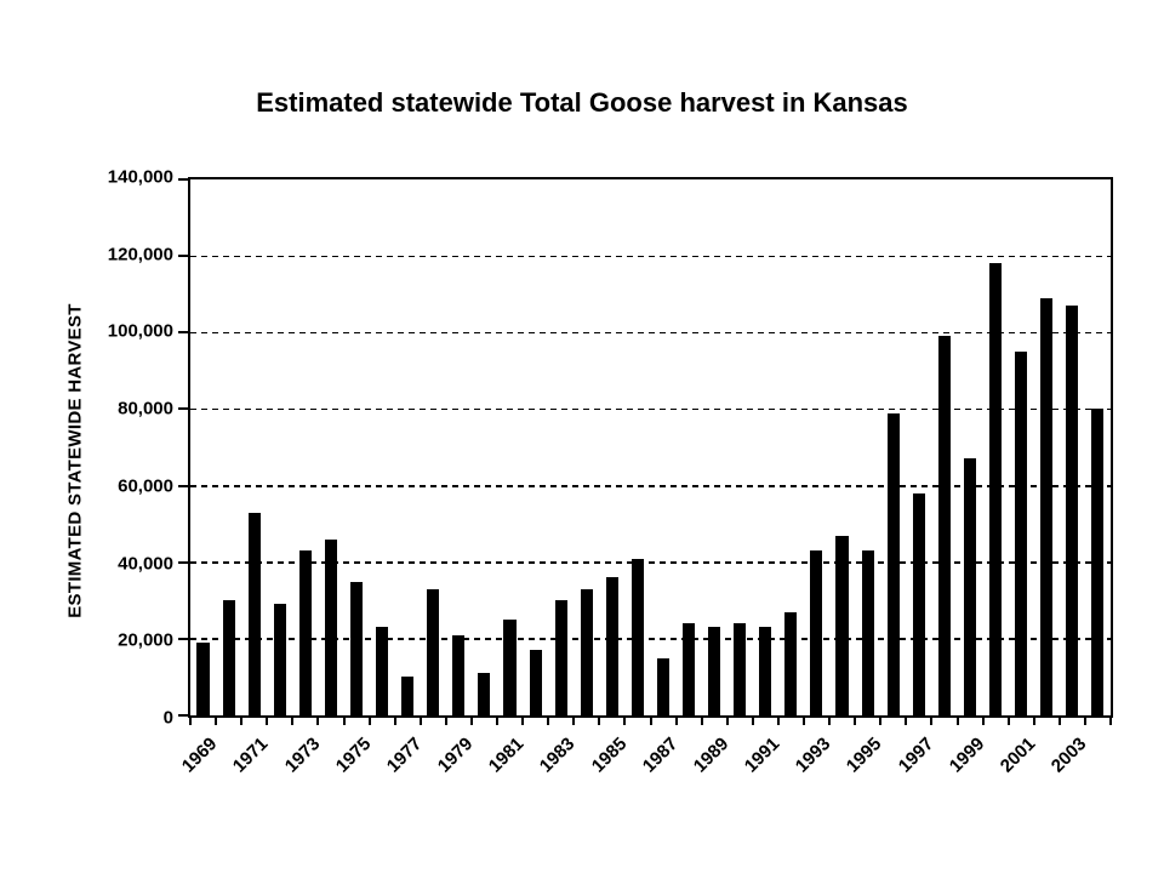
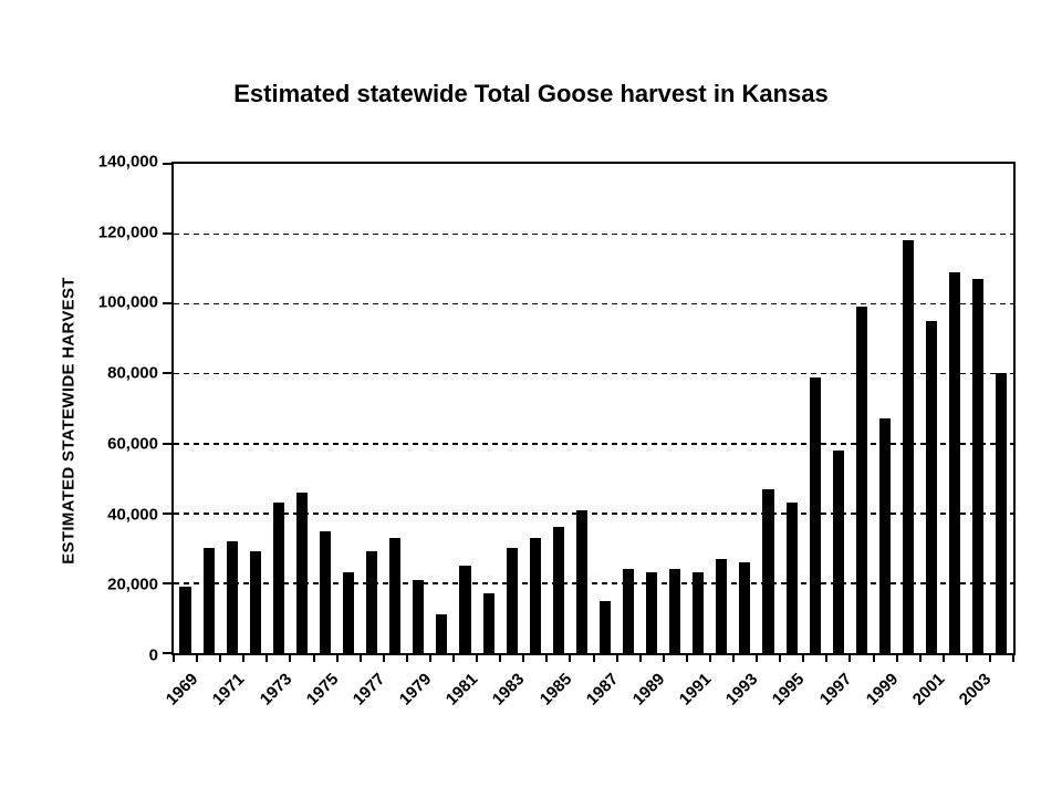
1971: 53000 -> 32000
1977: 10000 -> 29000
1993: 43000 -> 26000
